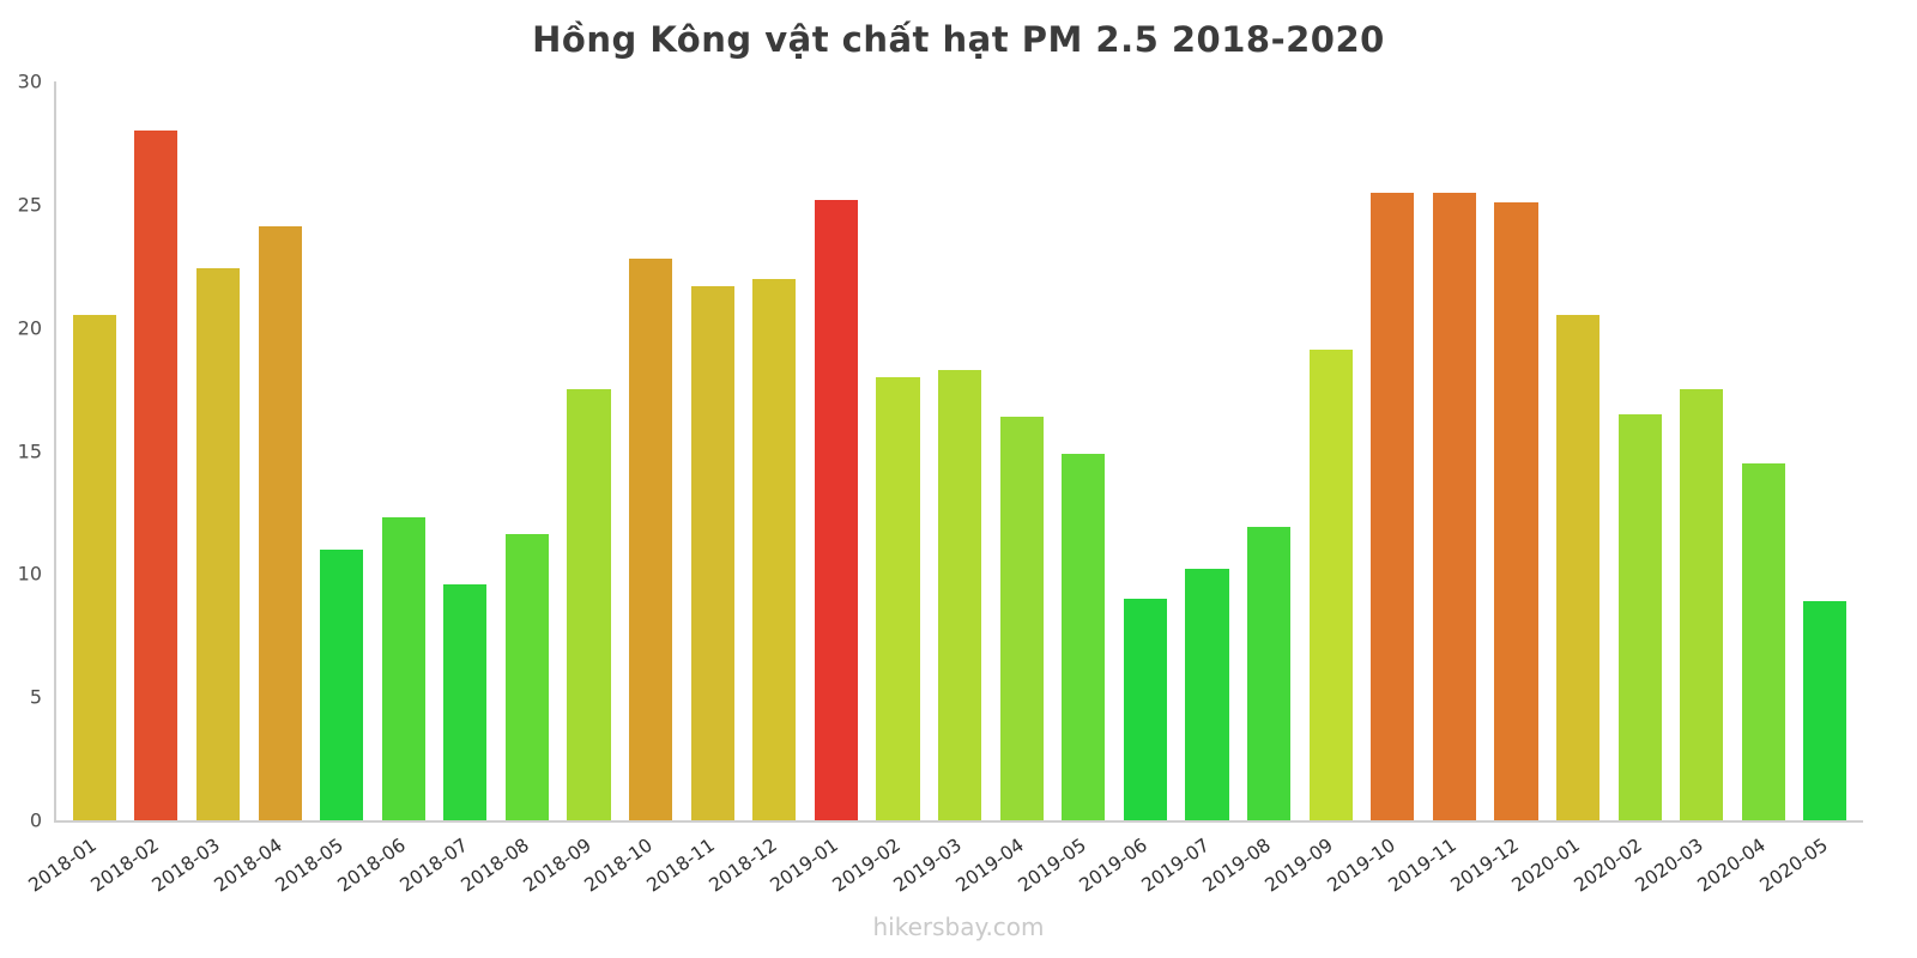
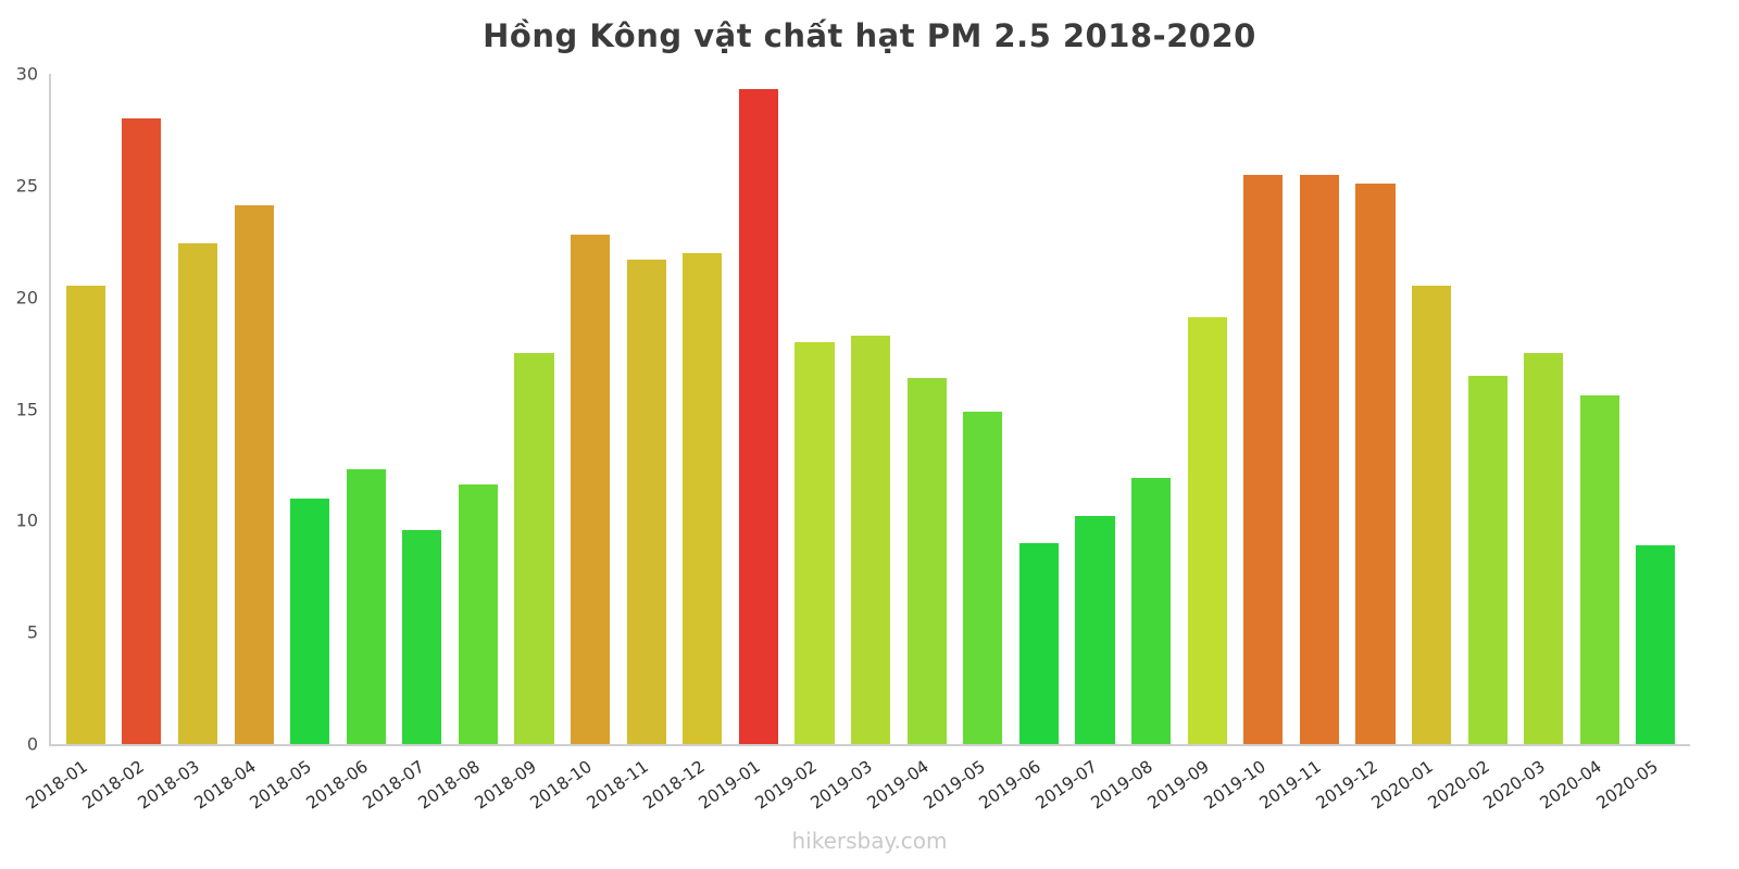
2019-01: 25.2 -> 29.3
2020-04: 14.5 -> 15.6
